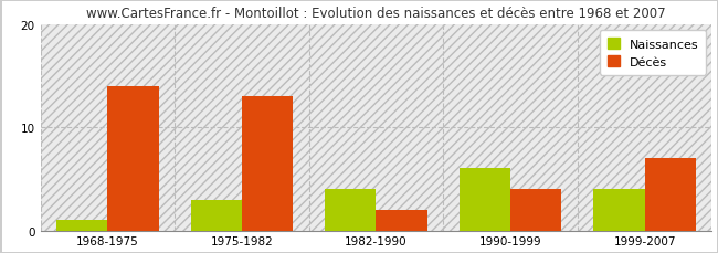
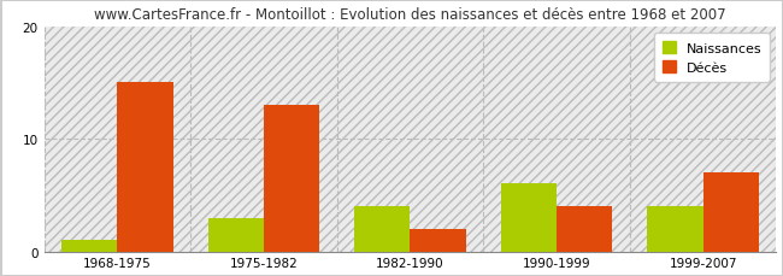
Décès/1968-1975: 14 -> 15
